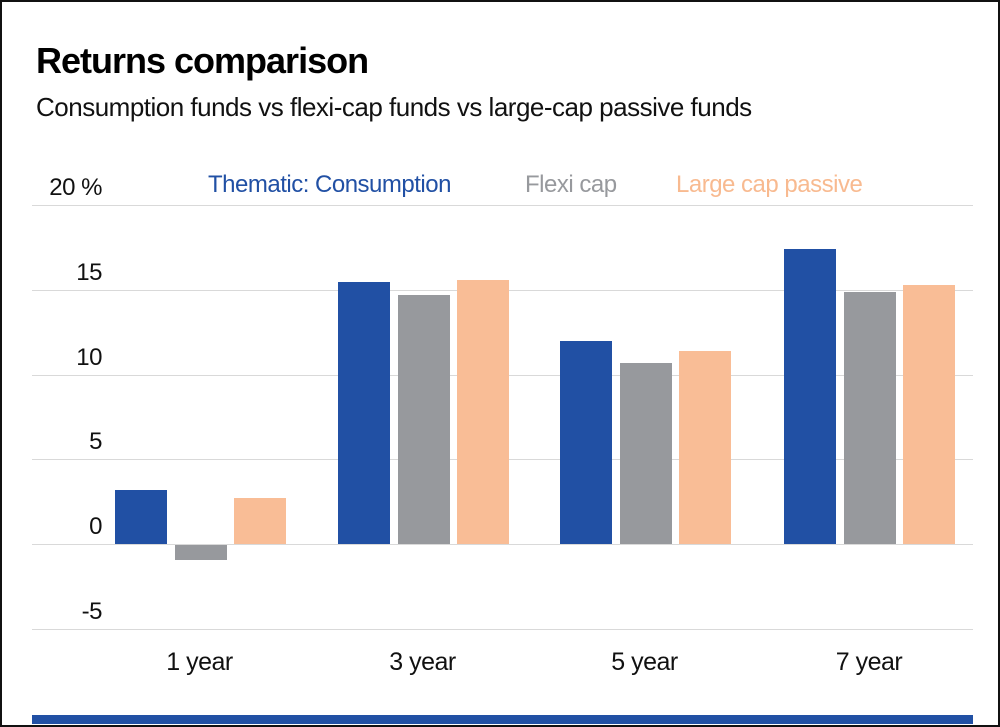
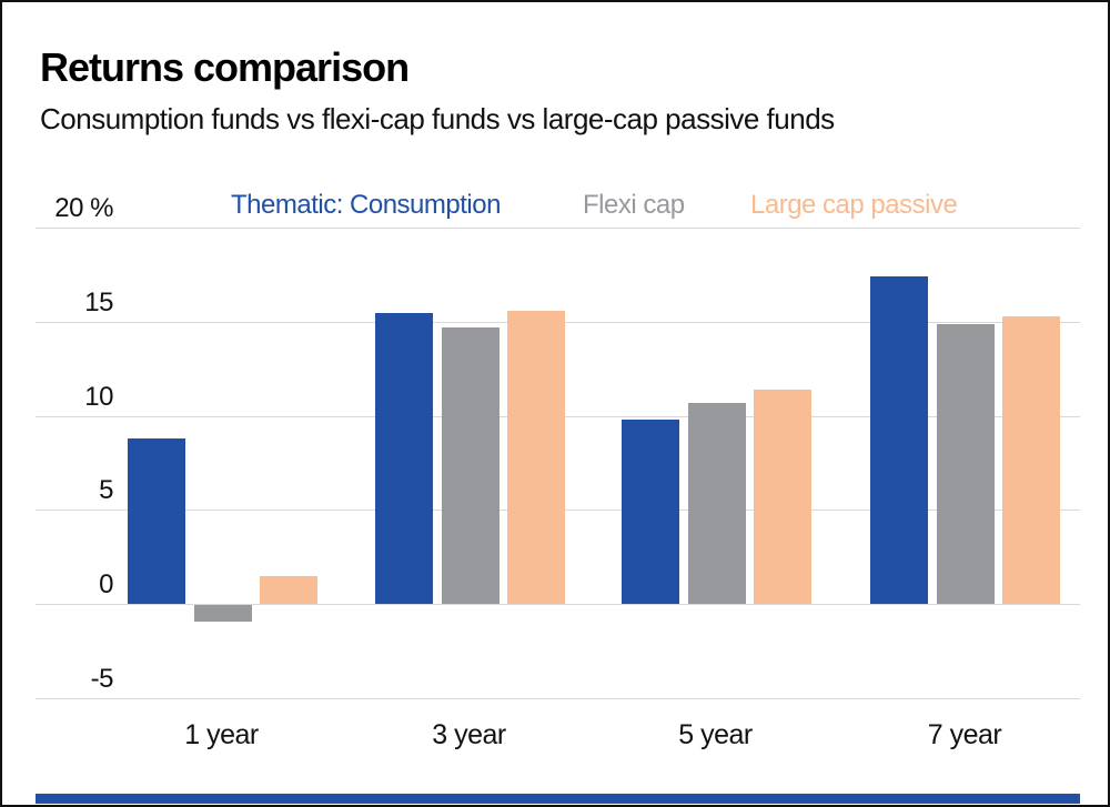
Thematic: Consumption/1 year: 3.2% -> 8.8%
Large cap passive/1 year: 2.7% -> 1.5%
Thematic: Consumption/5 year: 12.0% -> 9.8%
